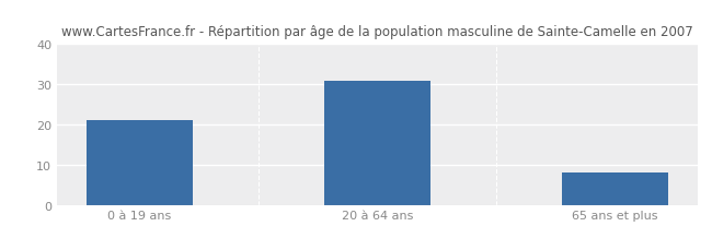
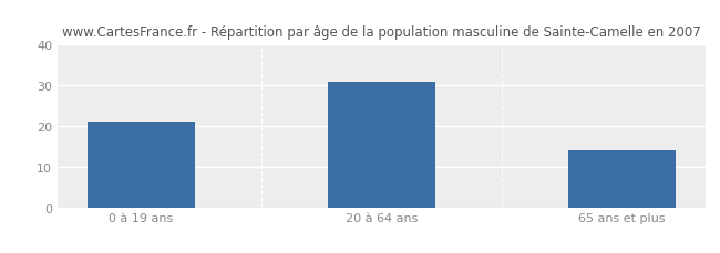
65 ans et plus: 8 -> 14
